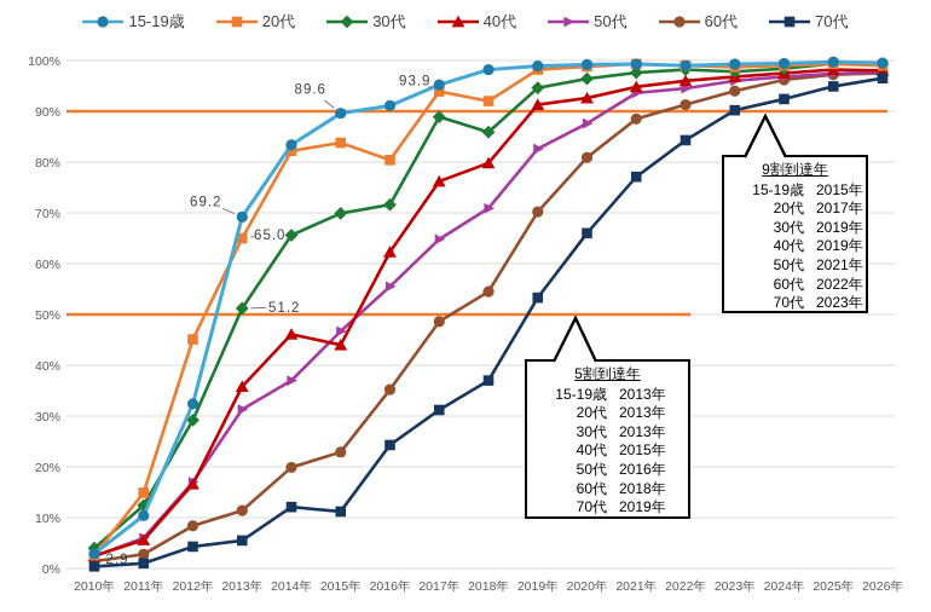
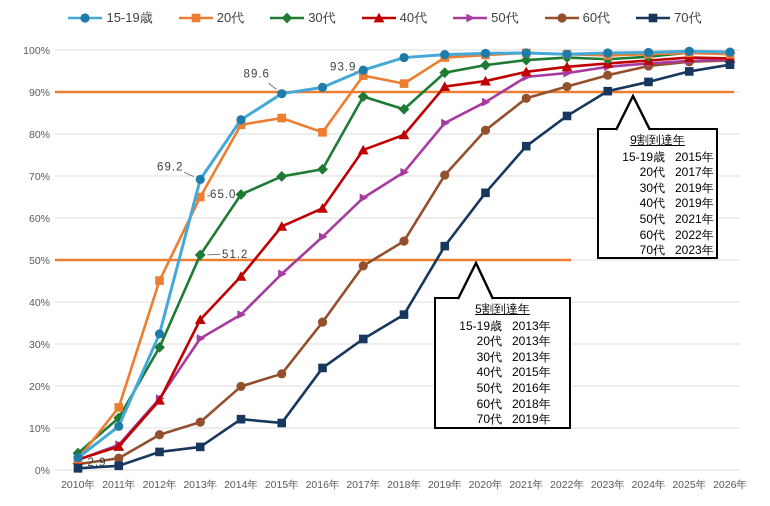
40代/2015年: 44% -> 58%
